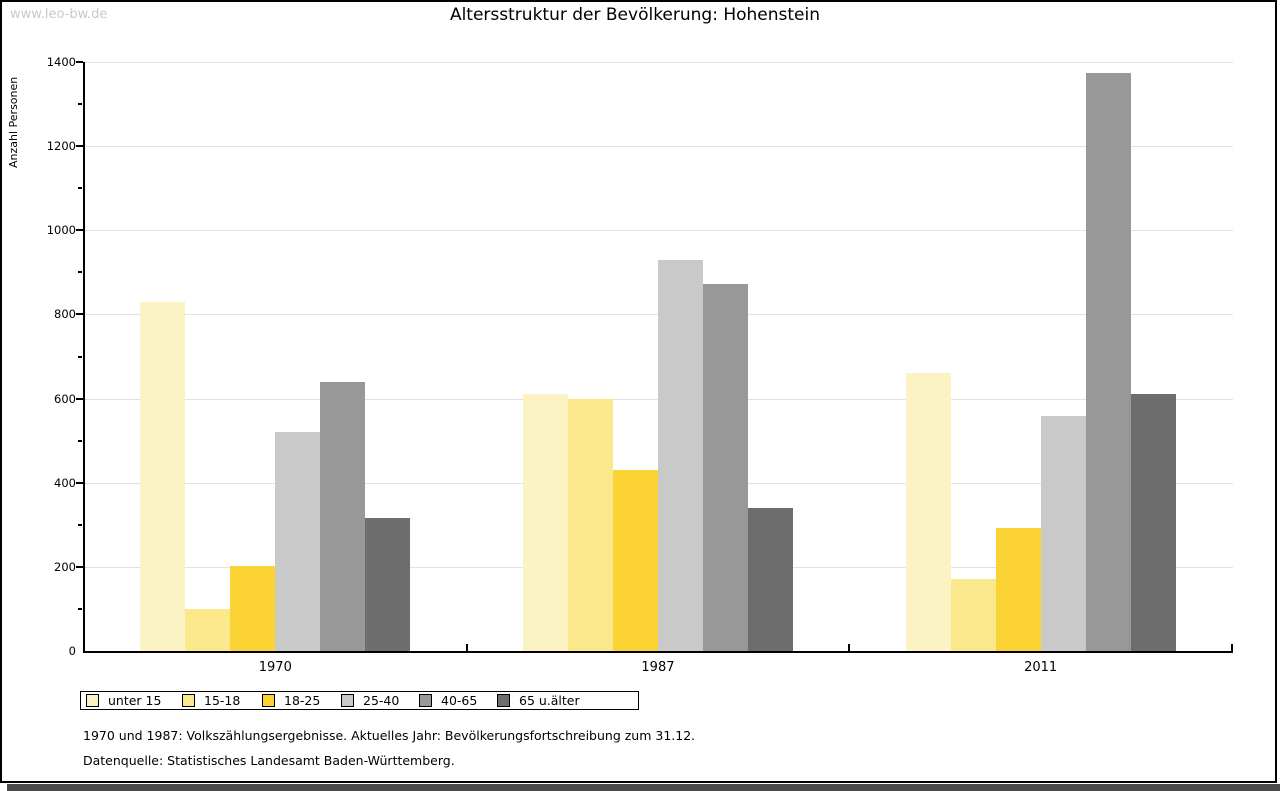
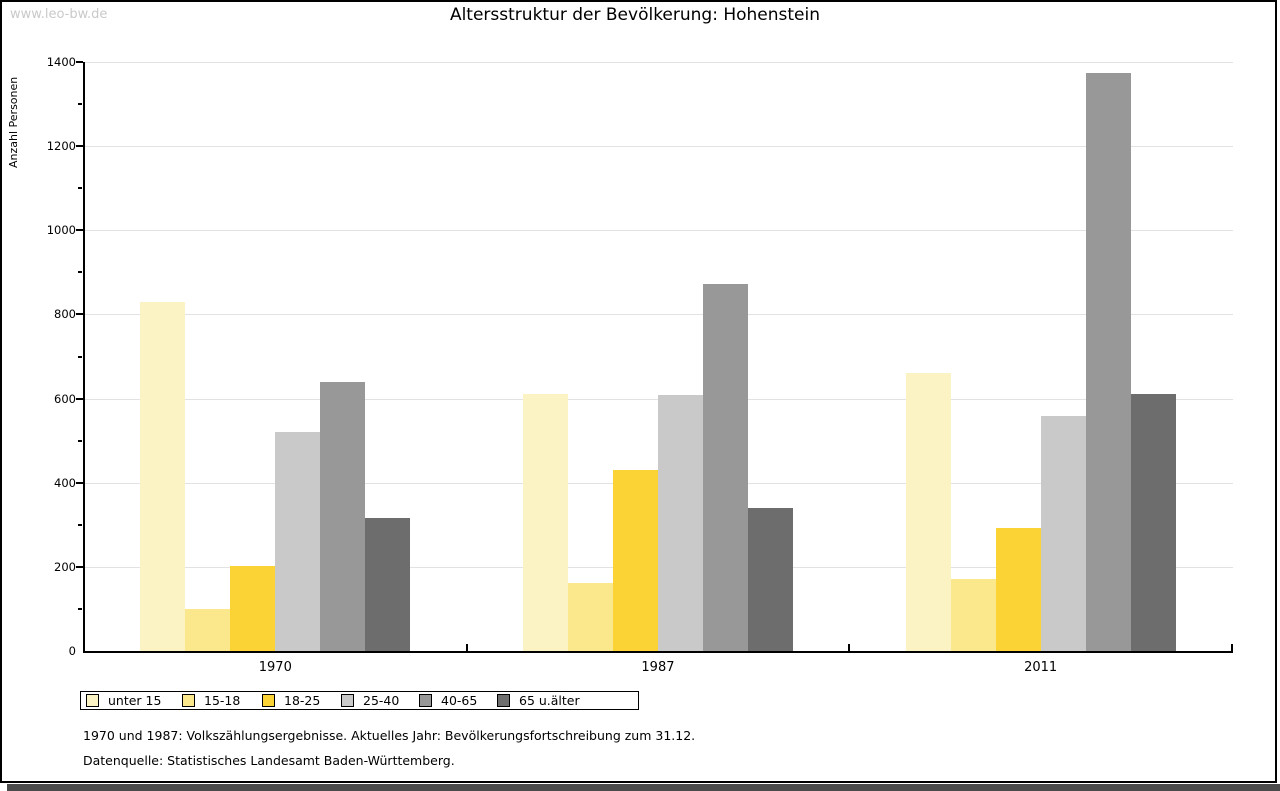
15-18/1987: 600 -> 160
25-40/1987: 930 -> 610
